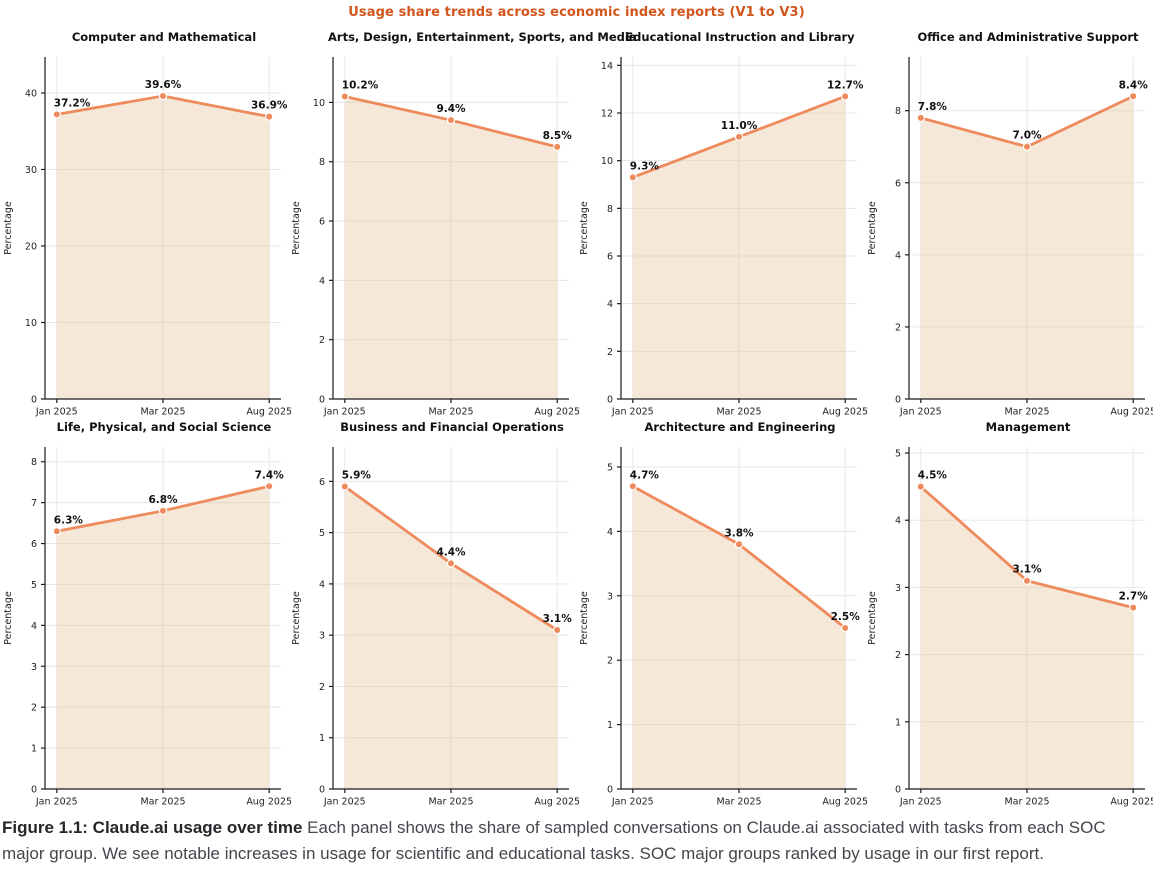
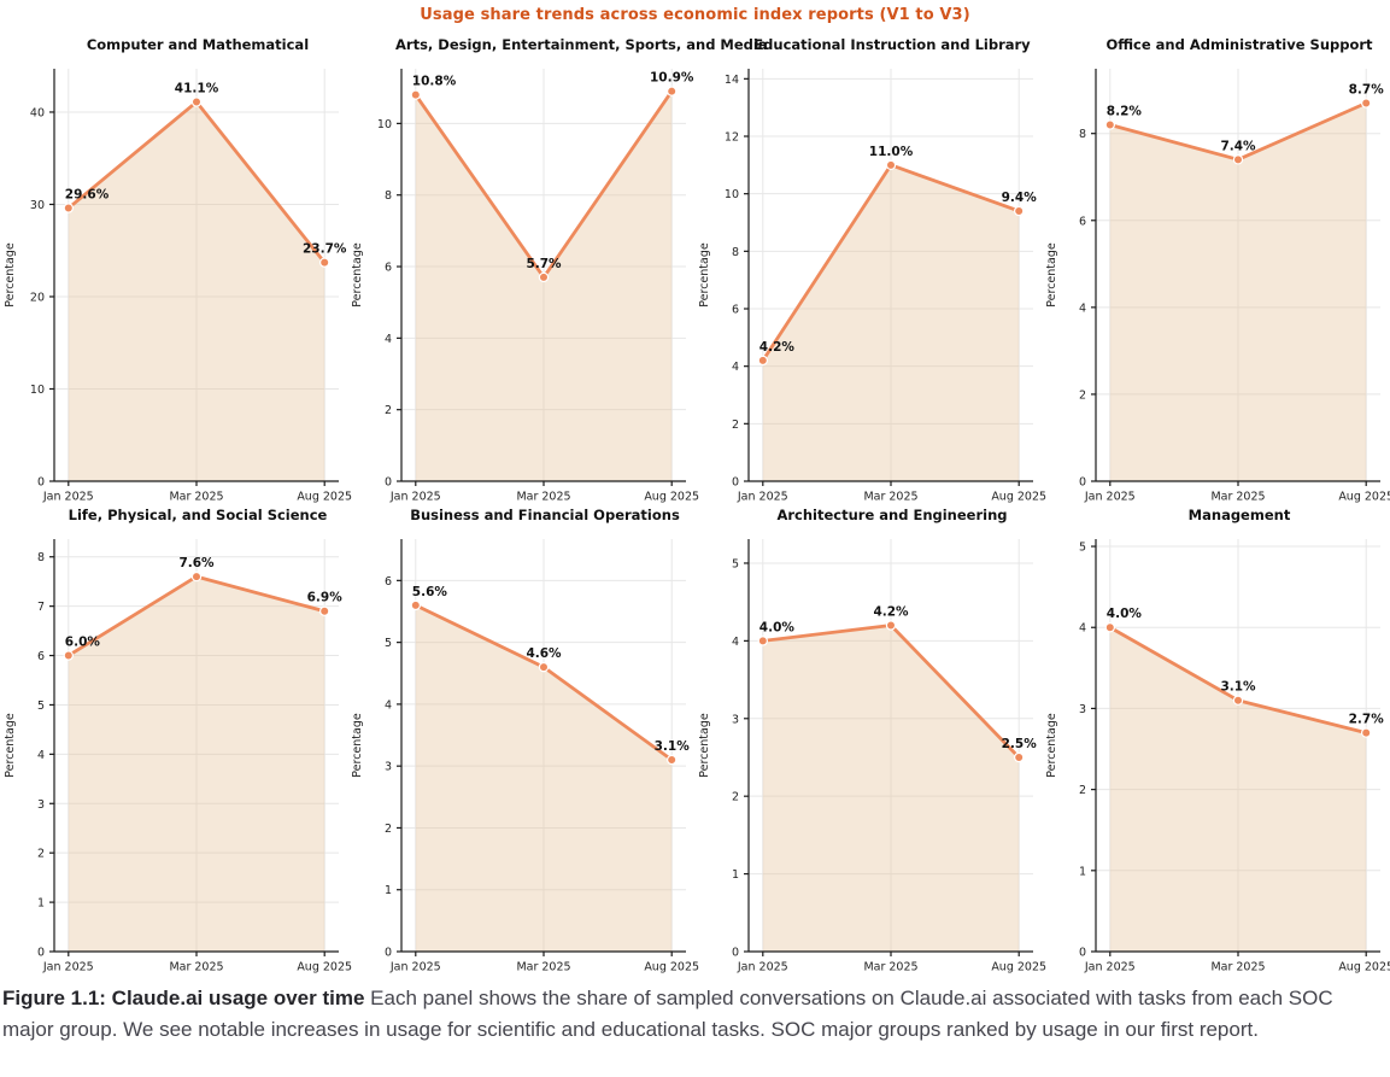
Computer and Mathematical/Jan 2025: 37.2% -> 29.6%
Computer and Mathematical/Mar 2025: 39.6% -> 41.1%
Computer and Mathematical/Aug 2025: 36.9% -> 23.7%
Arts, Design, Entertainment, Sports, and Media/Jan 2025: 10.2% -> 10.8%
Arts, Design, Entertainment, Sports, and Media/Mar 2025: 9.4% -> 5.7%
Arts, Design, Entertainment, Sports, and Media/Aug 2025: 8.5% -> 10.9%
Educational Instruction and Library/Jan 2025: 9.3% -> 4.2%
Educational Instruction and Library/Aug 2025: 12.7% -> 9.4%
Office and Administrative Support/Jan 2025: 7.8% -> 8.2%
Office and Administrative Support/Mar 2025: 7.0% -> 7.4%
Office and Administrative Support/Aug 2025: 8.4% -> 8.7%
Life, Physical, and Social Science/Jan 2025: 6.3% -> 6.0%
Life, Physical, and Social Science/Mar 2025: 6.8% -> 7.6%
Life, Physical, and Social Science/Aug 2025: 7.4% -> 6.9%
Business and Financial Operations/Jan 2025: 5.9% -> 5.6%
Business and Financial Operations/Mar 2025: 4.4% -> 4.6%
Architecture and Engineering/Jan 2025: 4.7% -> 4.0%
Architecture and Engineering/Mar 2025: 3.8% -> 4.2%
Management/Jan 2025: 4.5% -> 4.0%
